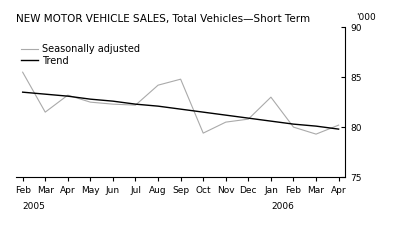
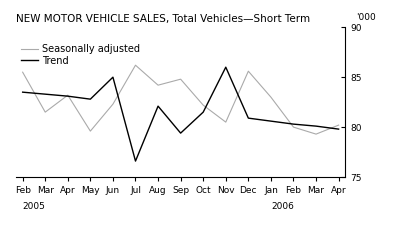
Seasonally adjusted/May: 82.5 -> 79.6
Trend/Jun: 82.6 -> 85.0
Trend/Jul: 82.3 -> 76.6
Seasonally adjusted/Jul: 82.2 -> 86.2
Trend/Sep: 81.8 -> 79.4
Seasonally adjusted/Oct: 79.4 -> 82.2
Trend/Nov: 81.2 -> 86.0
Seasonally adjusted/Dec: 80.8 -> 85.6
